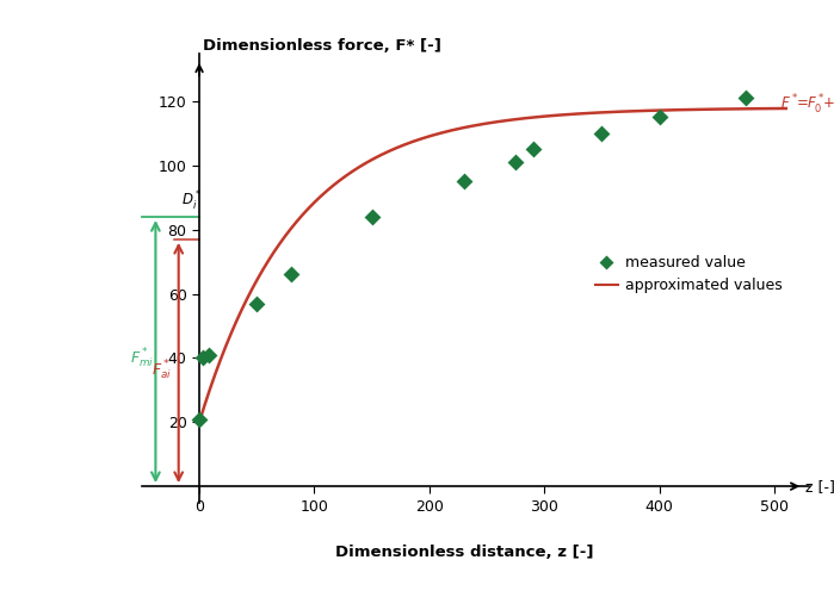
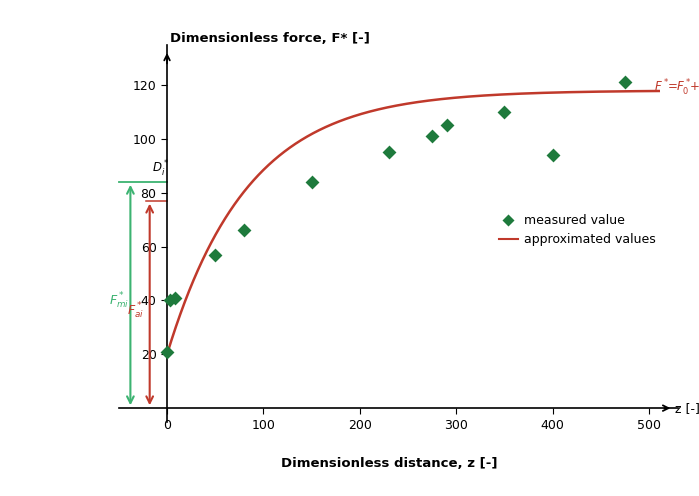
measured value/400: 115 -> 94
